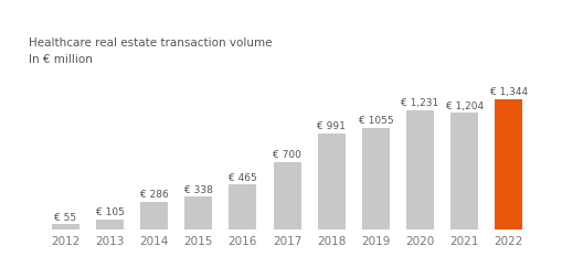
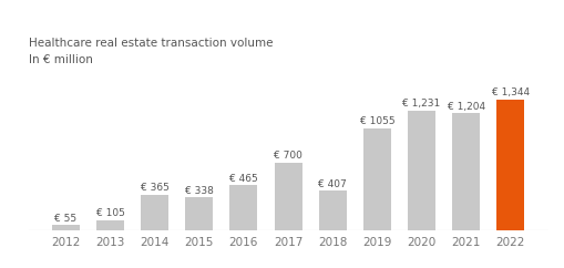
2014: 286 -> 365
2018: 991 -> 407
